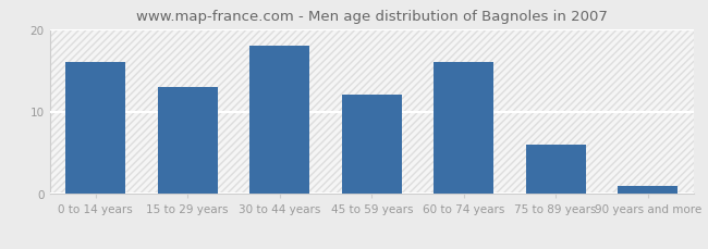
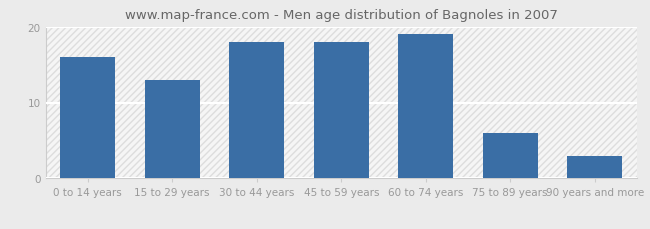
45 to 59 years: 12 -> 18
60 to 74 years: 16 -> 19
90 years and more: 1 -> 3
